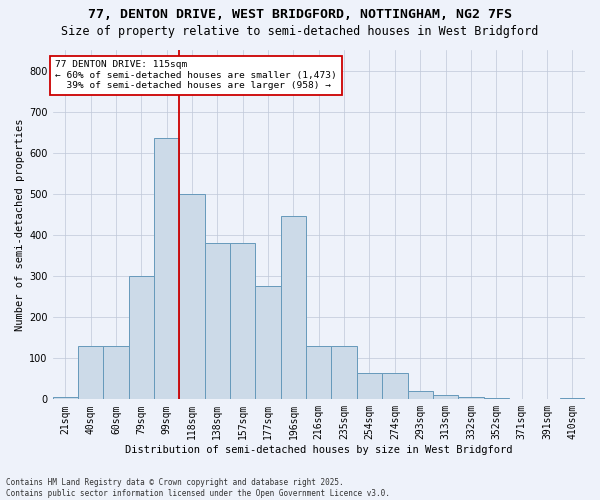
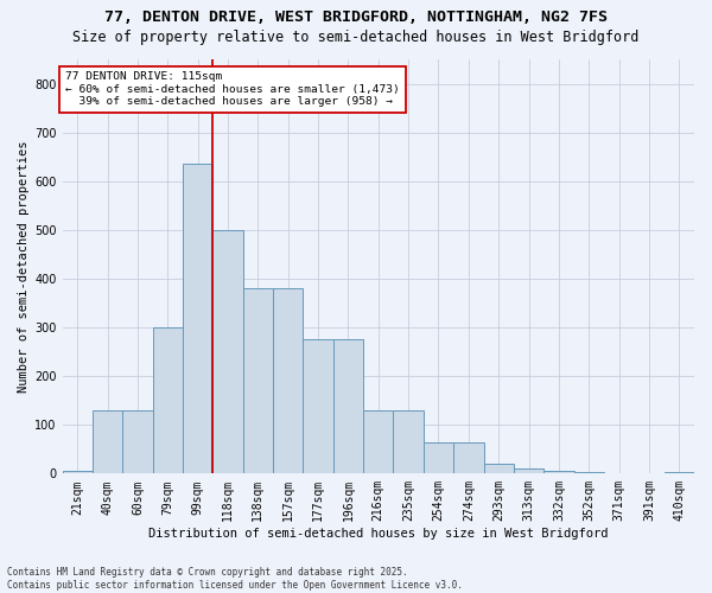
196sqm: 445 -> 275
